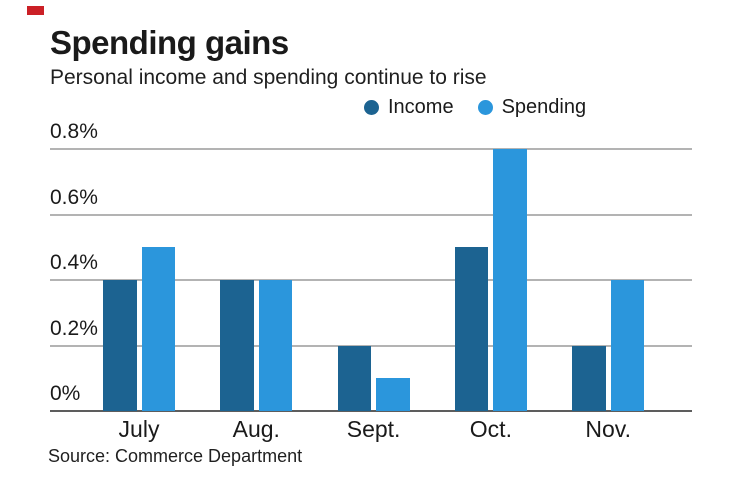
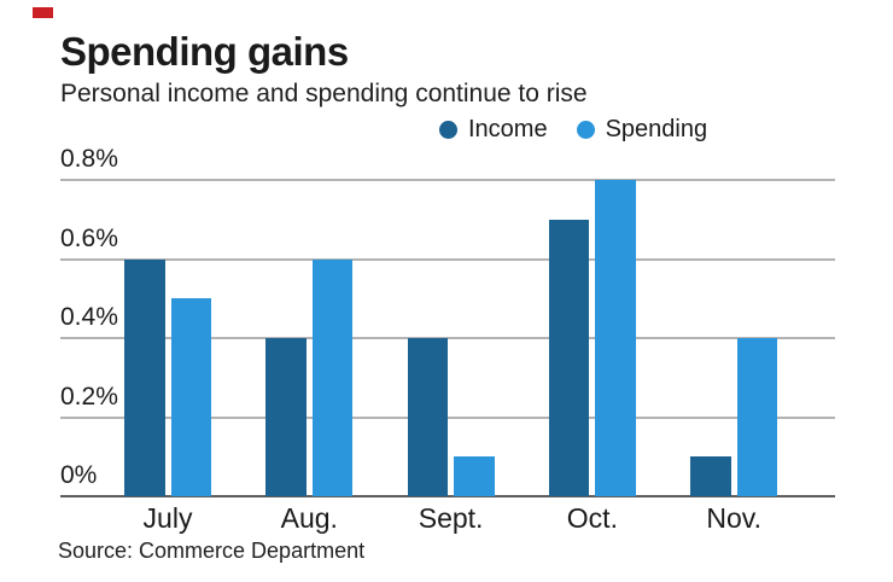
Income/July: 0.4% -> 0.6%
Spending/Aug.: 0.4% -> 0.6%
Income/Sept.: 0.2% -> 0.4%
Income/Oct.: 0.5% -> 0.7%
Income/Nov.: 0.2% -> 0.1%
